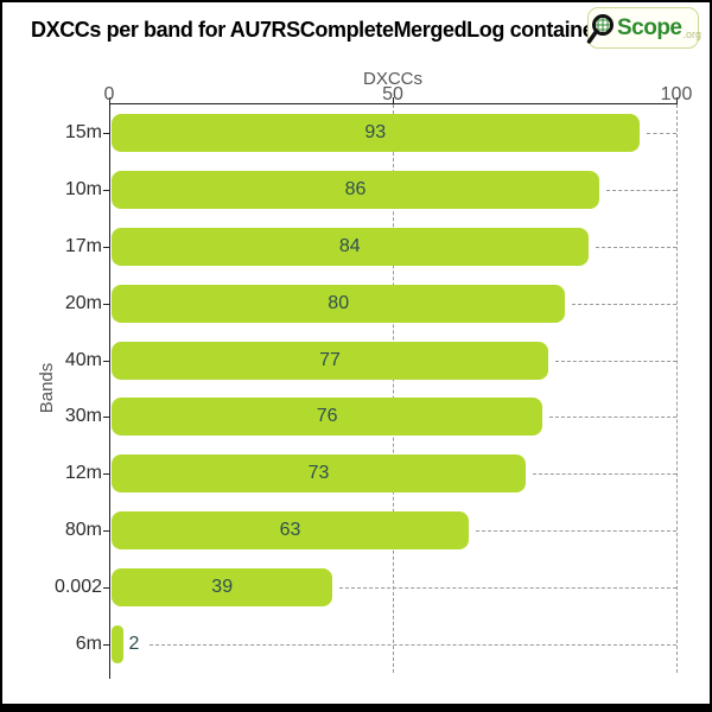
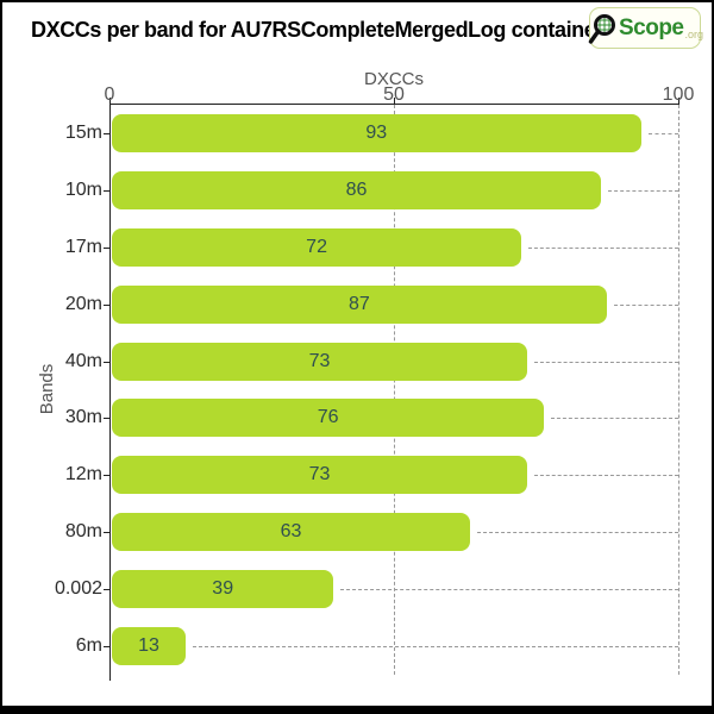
17m: 84 -> 72
20m: 80 -> 87
40m: 77 -> 73
6m: 2 -> 13
